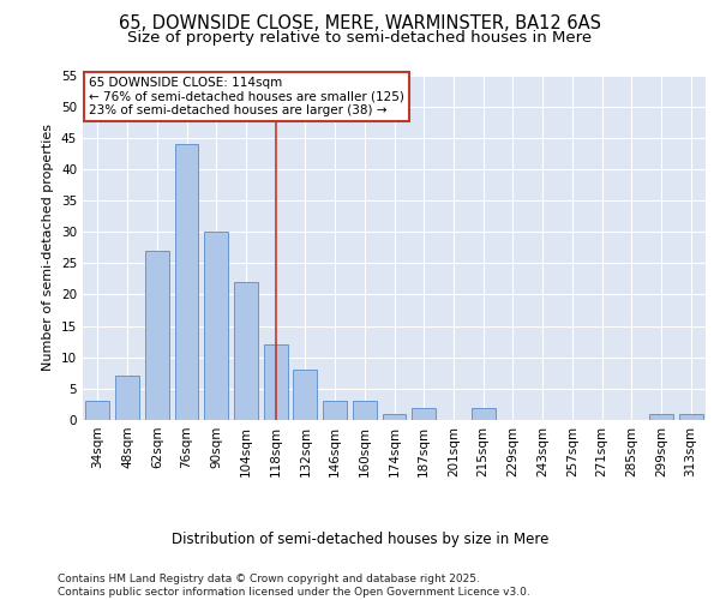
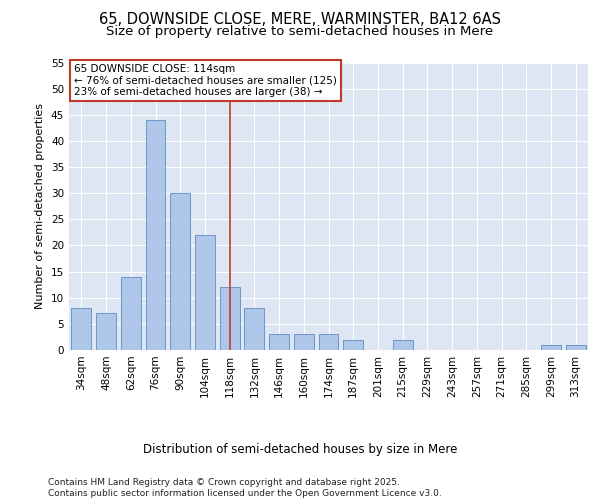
34sqm: 3 -> 8
62sqm: 27 -> 14
174sqm: 1 -> 3
